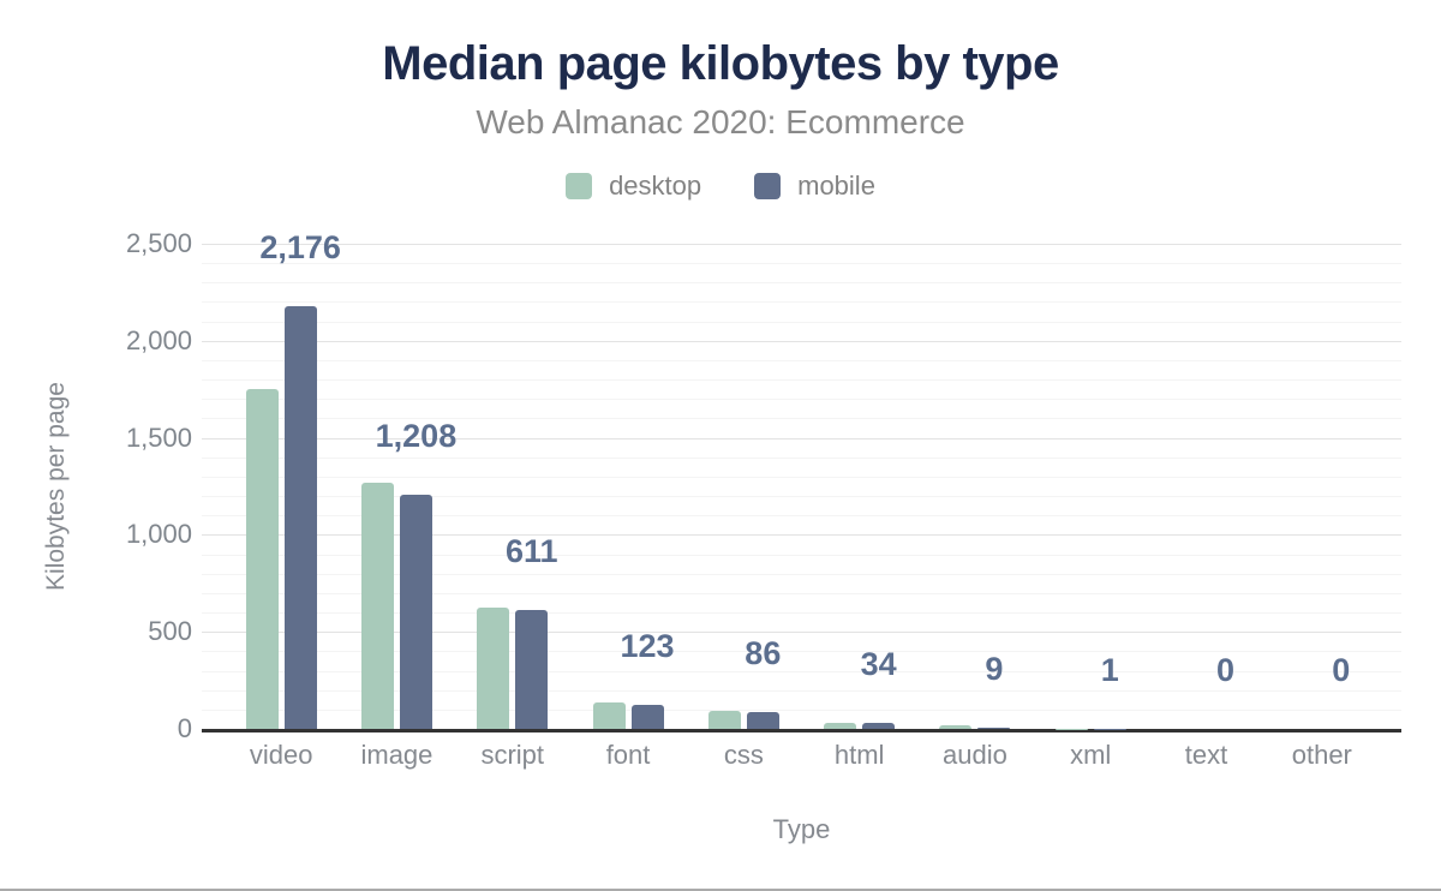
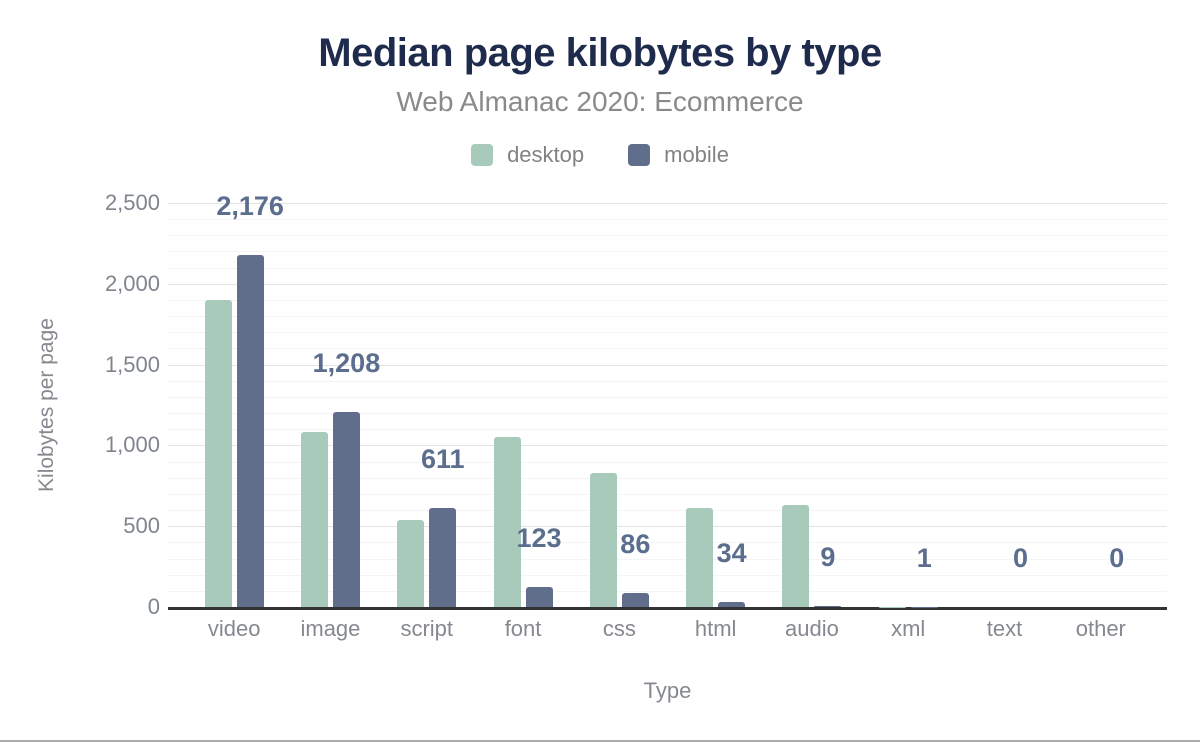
desktop/video: 1750 -> 1900
desktop/image: 1270 -> 1080
desktop/script: 620 -> 540
desktop/font: 140 -> 1050
desktop/css: 90 -> 830
desktop/html: 30 -> 610
desktop/audio: 20 -> 630
